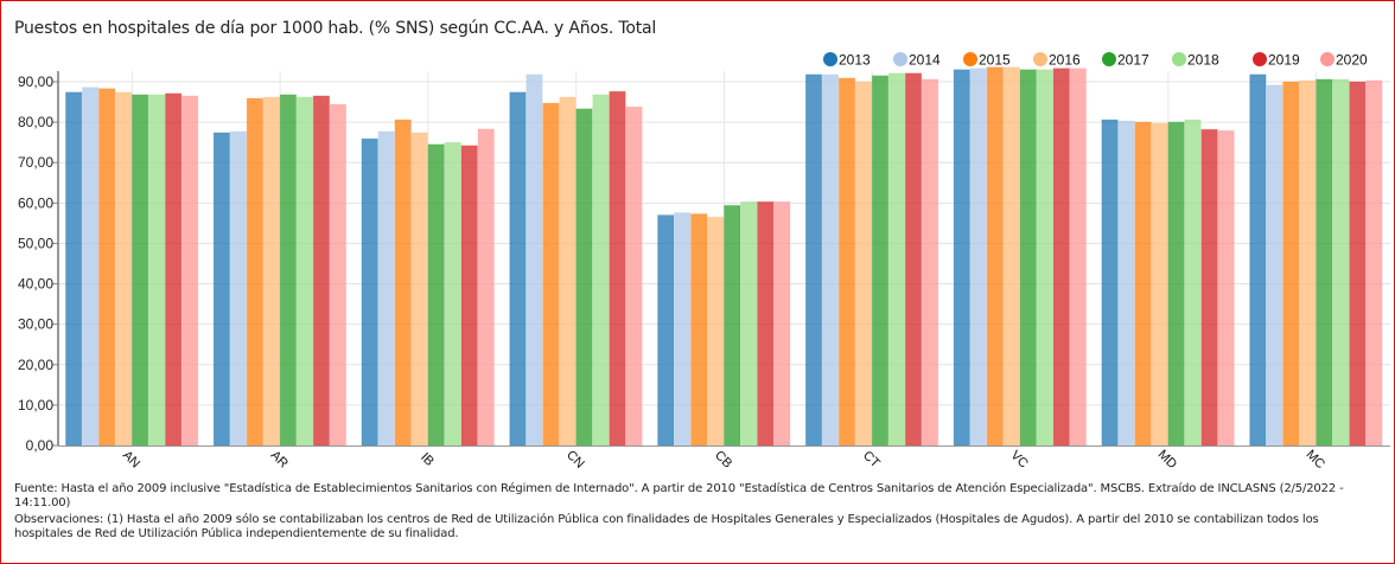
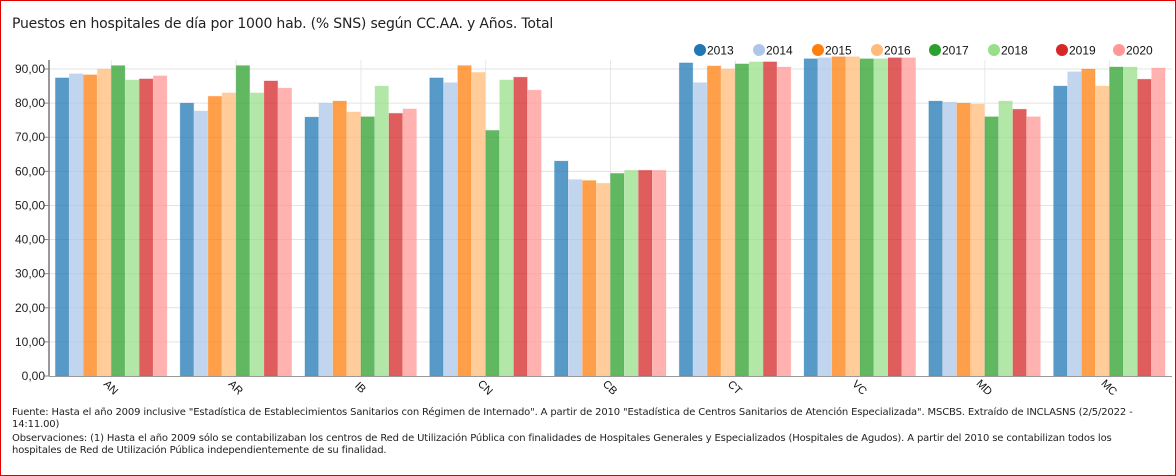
2016/AN: 87 -> 90
2017/AN: 87 -> 91
2020/AN: 86 -> 88
2013/AR: 77 -> 80
2015/AR: 86 -> 82
2016/AR: 86 -> 83
2017/AR: 87 -> 91
2018/AR: 86 -> 83
2014/IB: 78 -> 80
2017/IB: 74 -> 76
2018/IB: 75 -> 85
2019/IB: 74 -> 77
2014/CN: 92 -> 86
2015/CN: 85 -> 91
2016/CN: 86 -> 89
2017/CN: 83 -> 72
2013/CB: 57 -> 63
2014/CT: 92 -> 86
2017/MD: 80 -> 76
2020/MD: 78 -> 76
2013/MC: 92 -> 85
2016/MC: 90 -> 85
2019/MC: 90 -> 87
